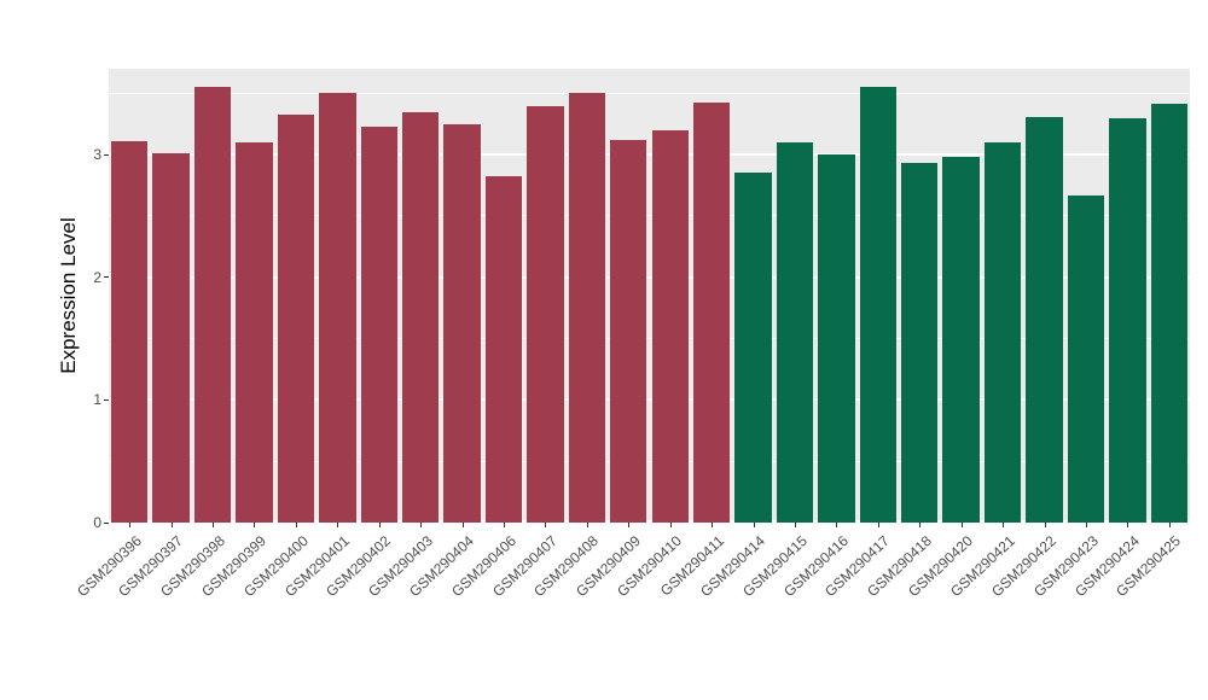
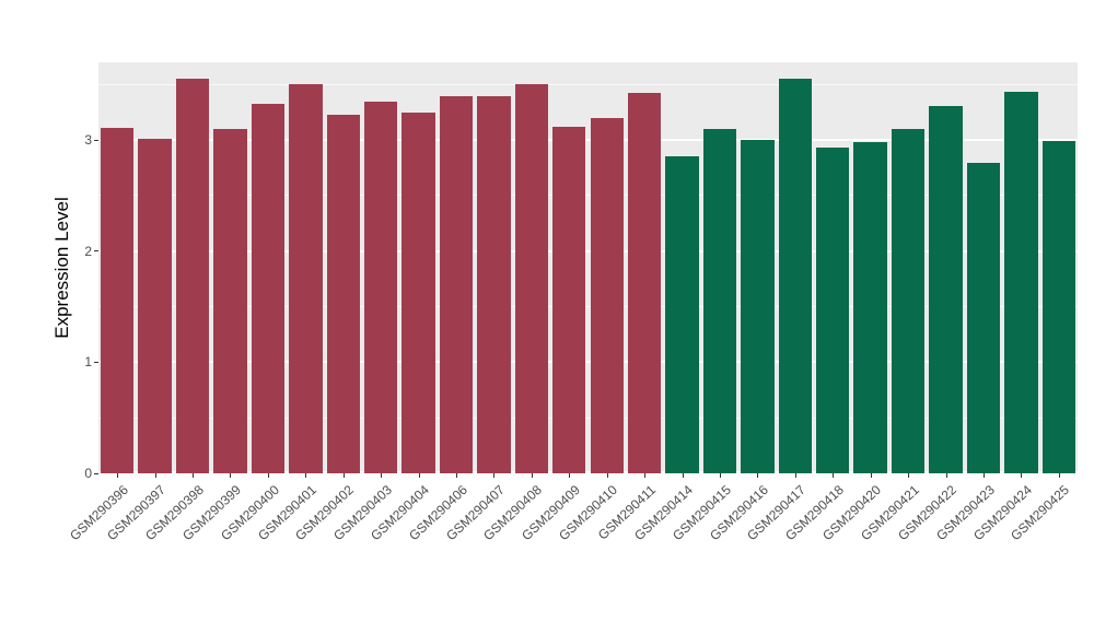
GSM290406: 2.82 -> 3.40
GSM290423: 2.67 -> 2.79
GSM290424: 3.30 -> 3.43
GSM290425: 3.41 -> 2.99
